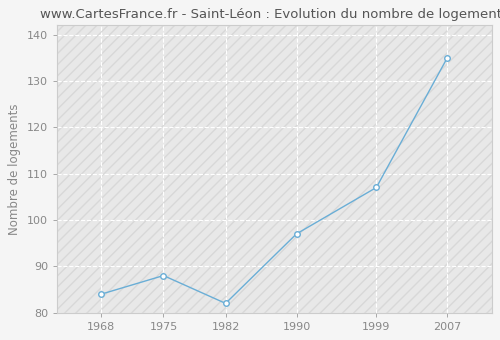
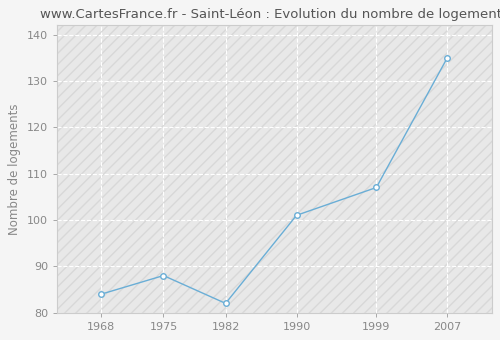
1990: 97 -> 101
